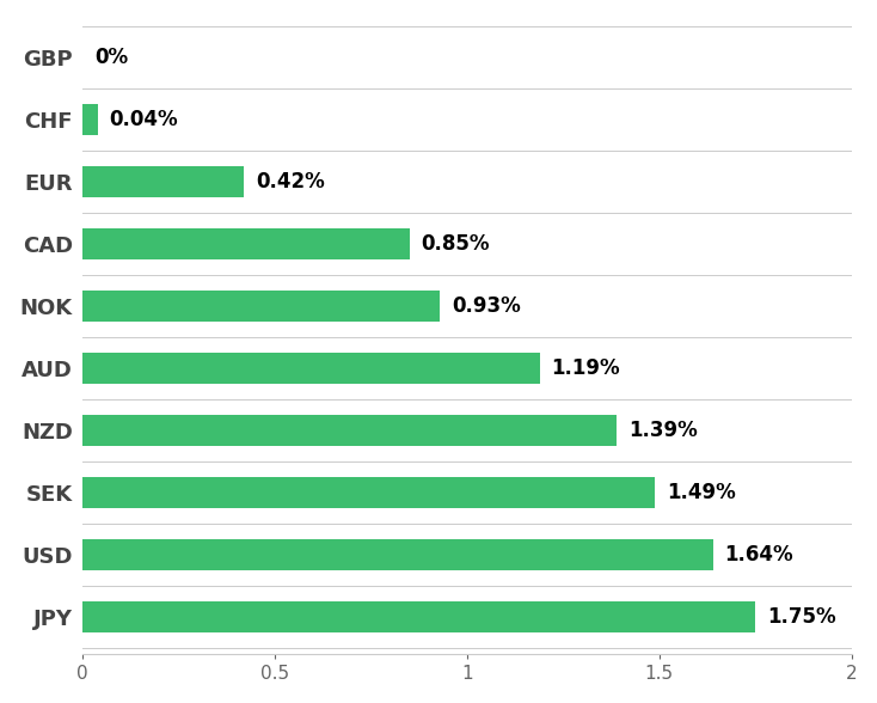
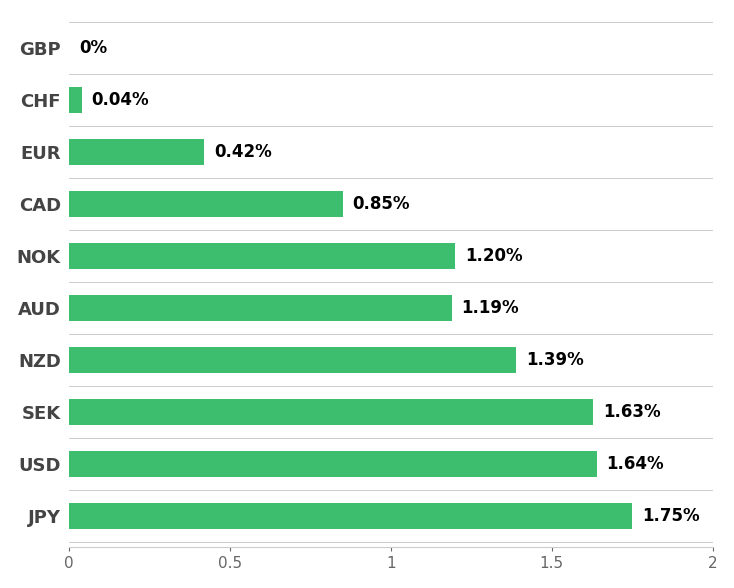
NOK: 0.93% -> 1.20%
SEK: 1.49% -> 1.63%
